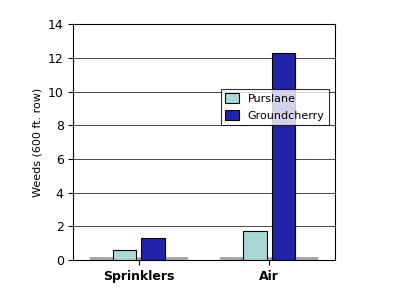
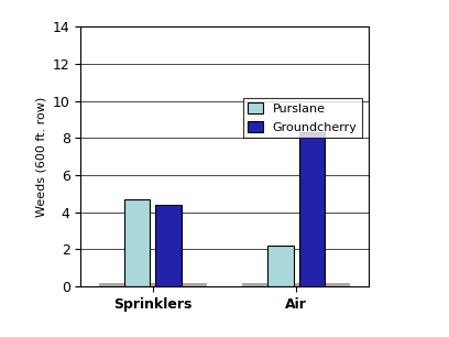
Purslane/Sprinklers: 0.6 -> 4.7
Groundcherry/Sprinklers: 1.3 -> 4.4
Purslane/Air: 1.7 -> 2.2
Groundcherry/Air: 12.3 -> 8.3
